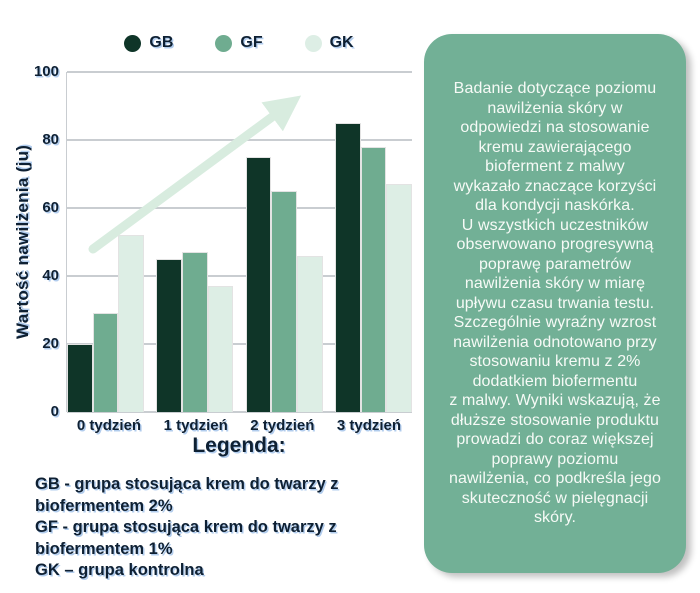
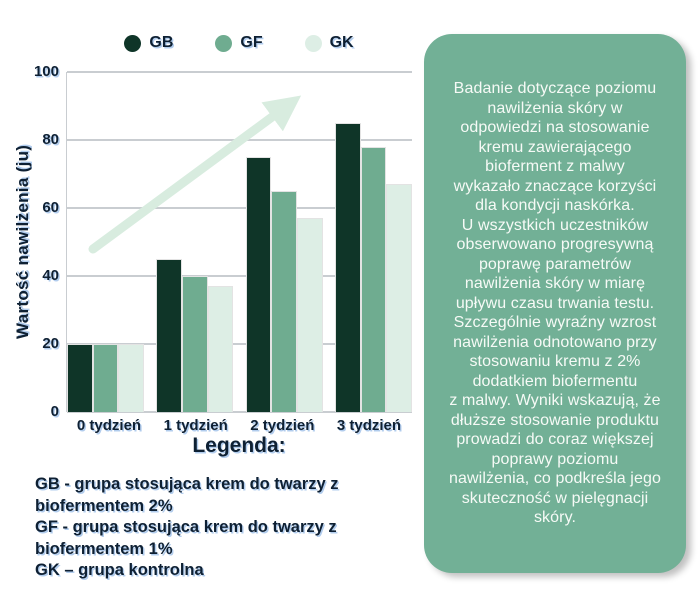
GF/0 tydzień: 29 -> 20
GK/0 tydzień: 52 -> 20
GF/1 tydzień: 47 -> 40
GK/2 tydzień: 46 -> 57
